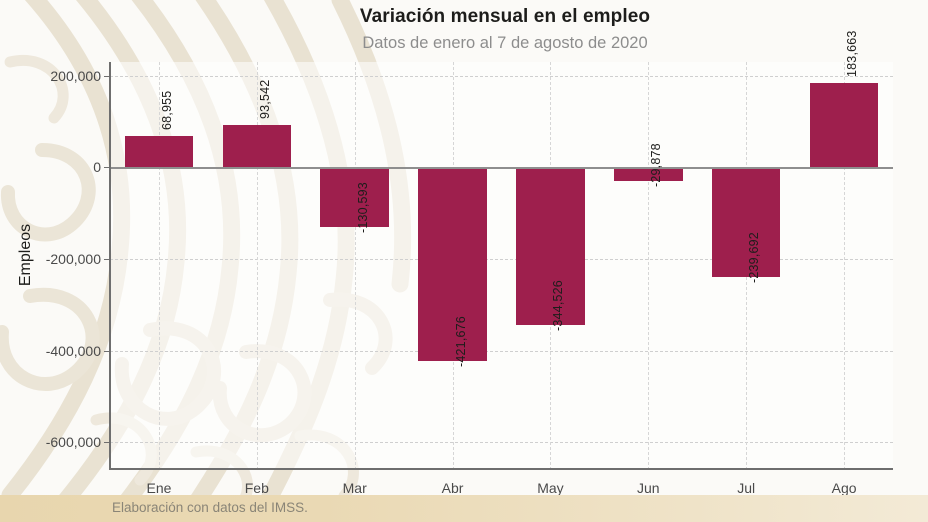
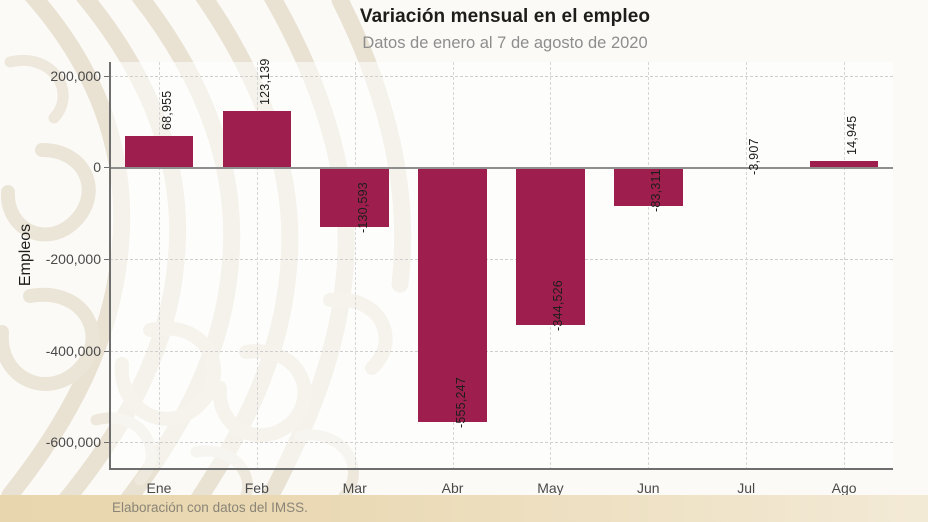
Feb: 93,542 -> 123,139
Abr: -421,676 -> -555,247
Jun: -29,878 -> -83,311
Jul: -239,692 -> -3,907
Ago: 183,663 -> 14,945
